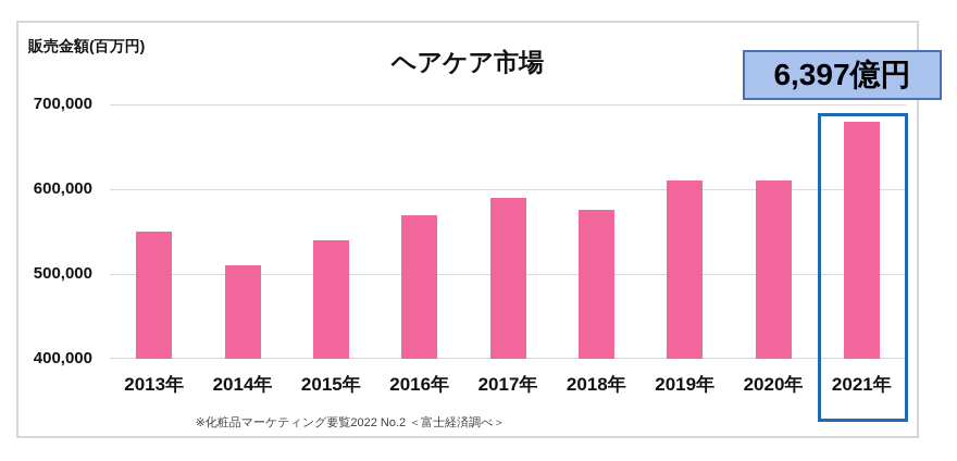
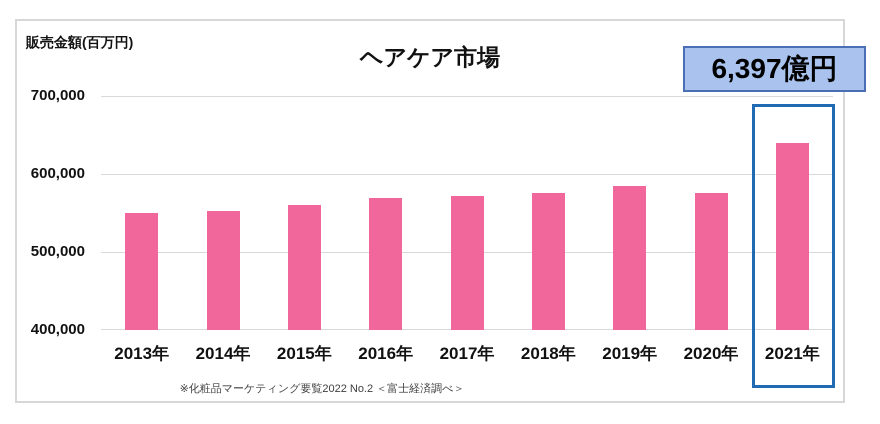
2014年: 510000 -> 550000
2015年: 540000 -> 560000
2017年: 590000 -> 570000
2019年: 610000 -> 580000
2020年: 610000 -> 580000
2021年: 680000 -> 640000
